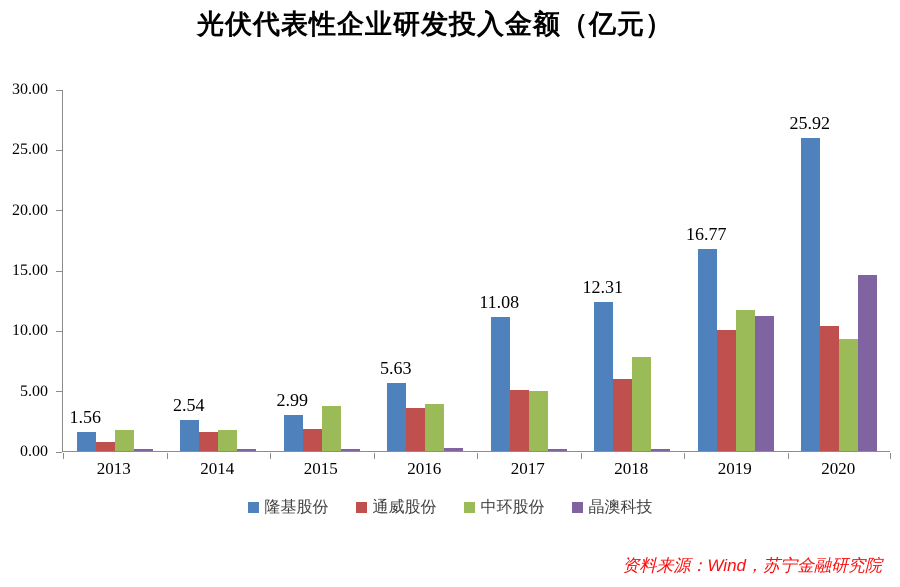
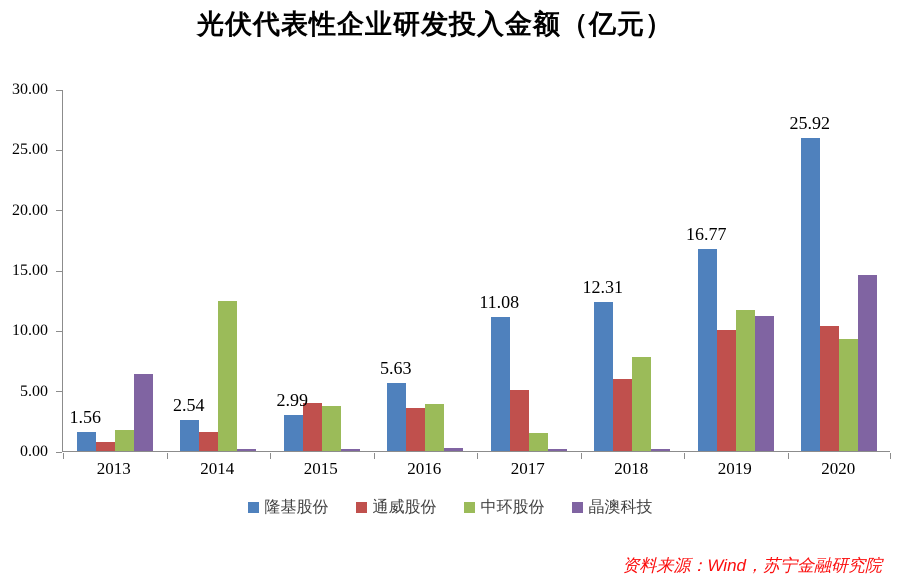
晶澳科技/2013: 0.1 -> 6.4
中环股份/2014: 1.8 -> 12.4
通威股份/2015: 1.9 -> 4.0
中环股份/2017: 5.0 -> 1.5
